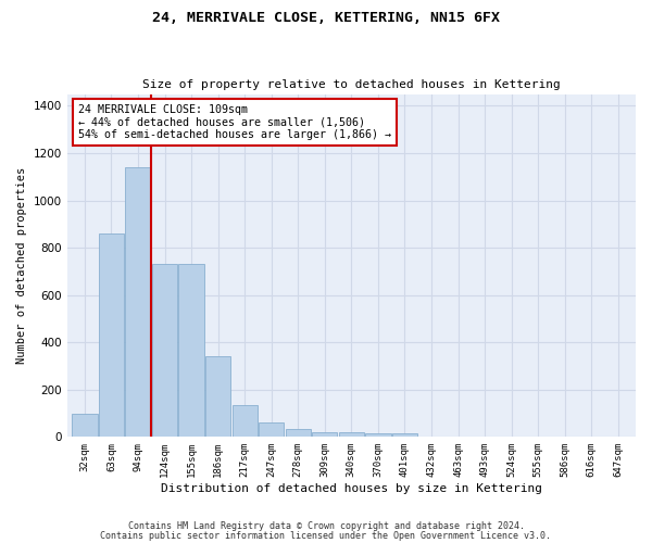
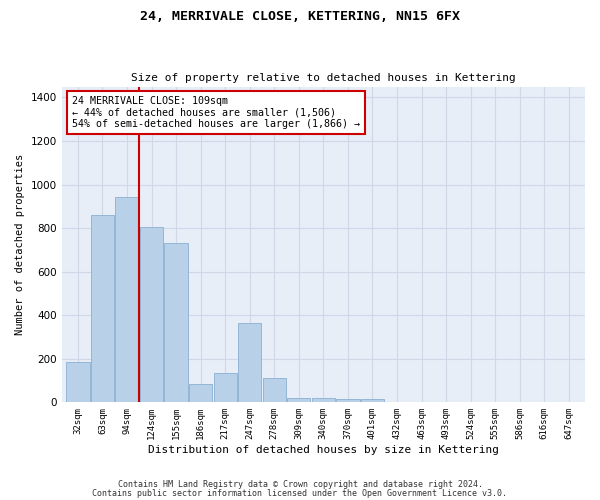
32sqm: 100 -> 185
94sqm: 1140 -> 945
124sqm: 730 -> 805
186sqm: 340 -> 85
247sqm: 60 -> 365
278sqm: 35 -> 110
